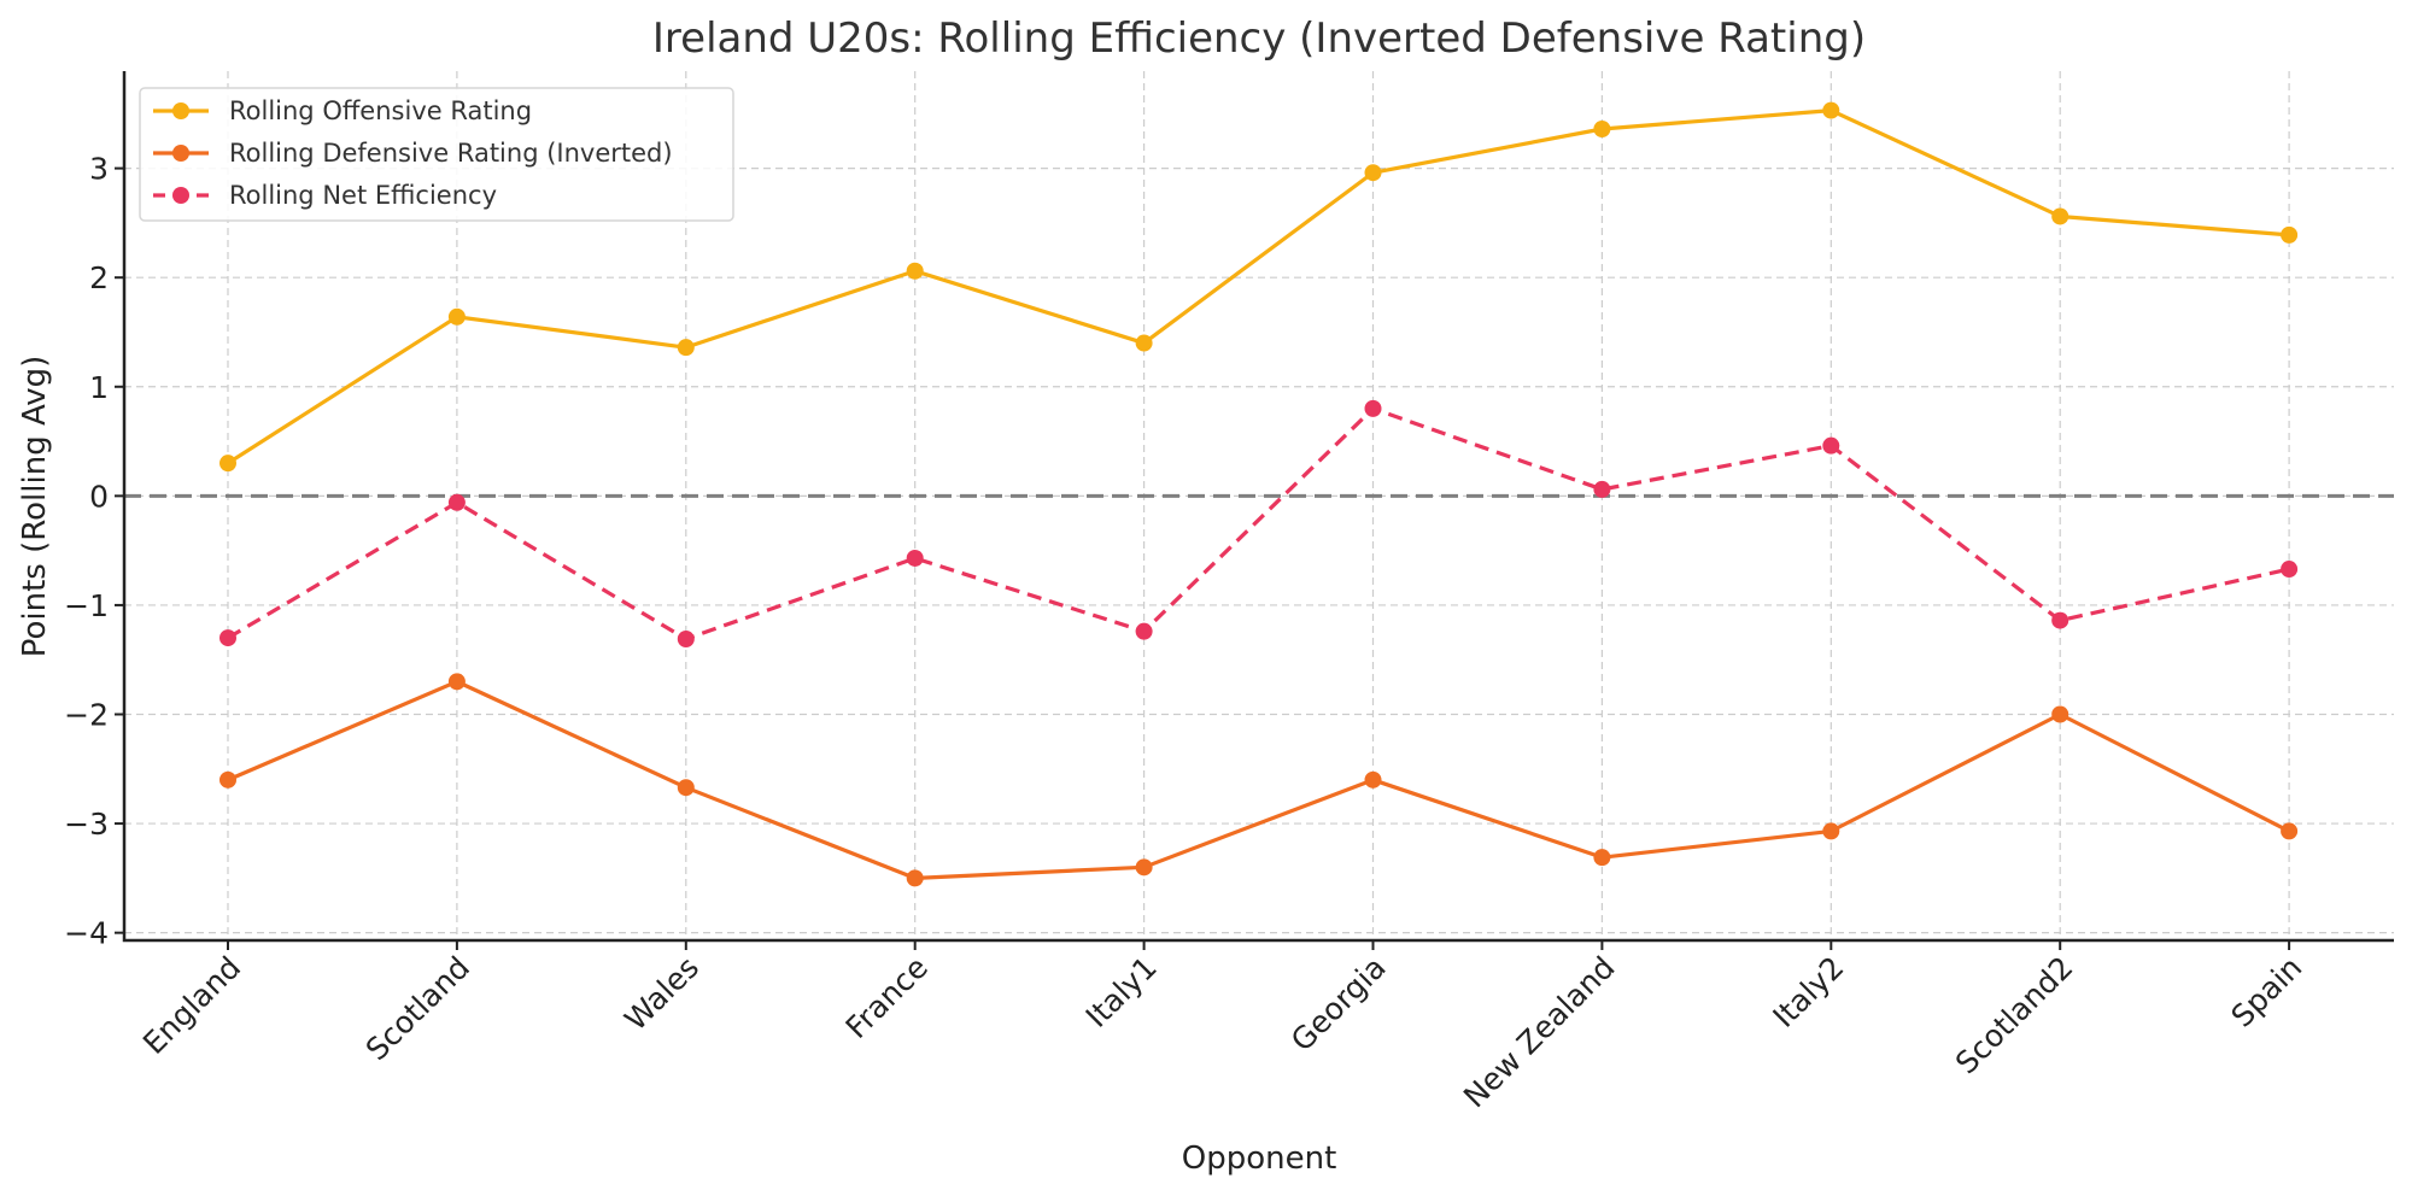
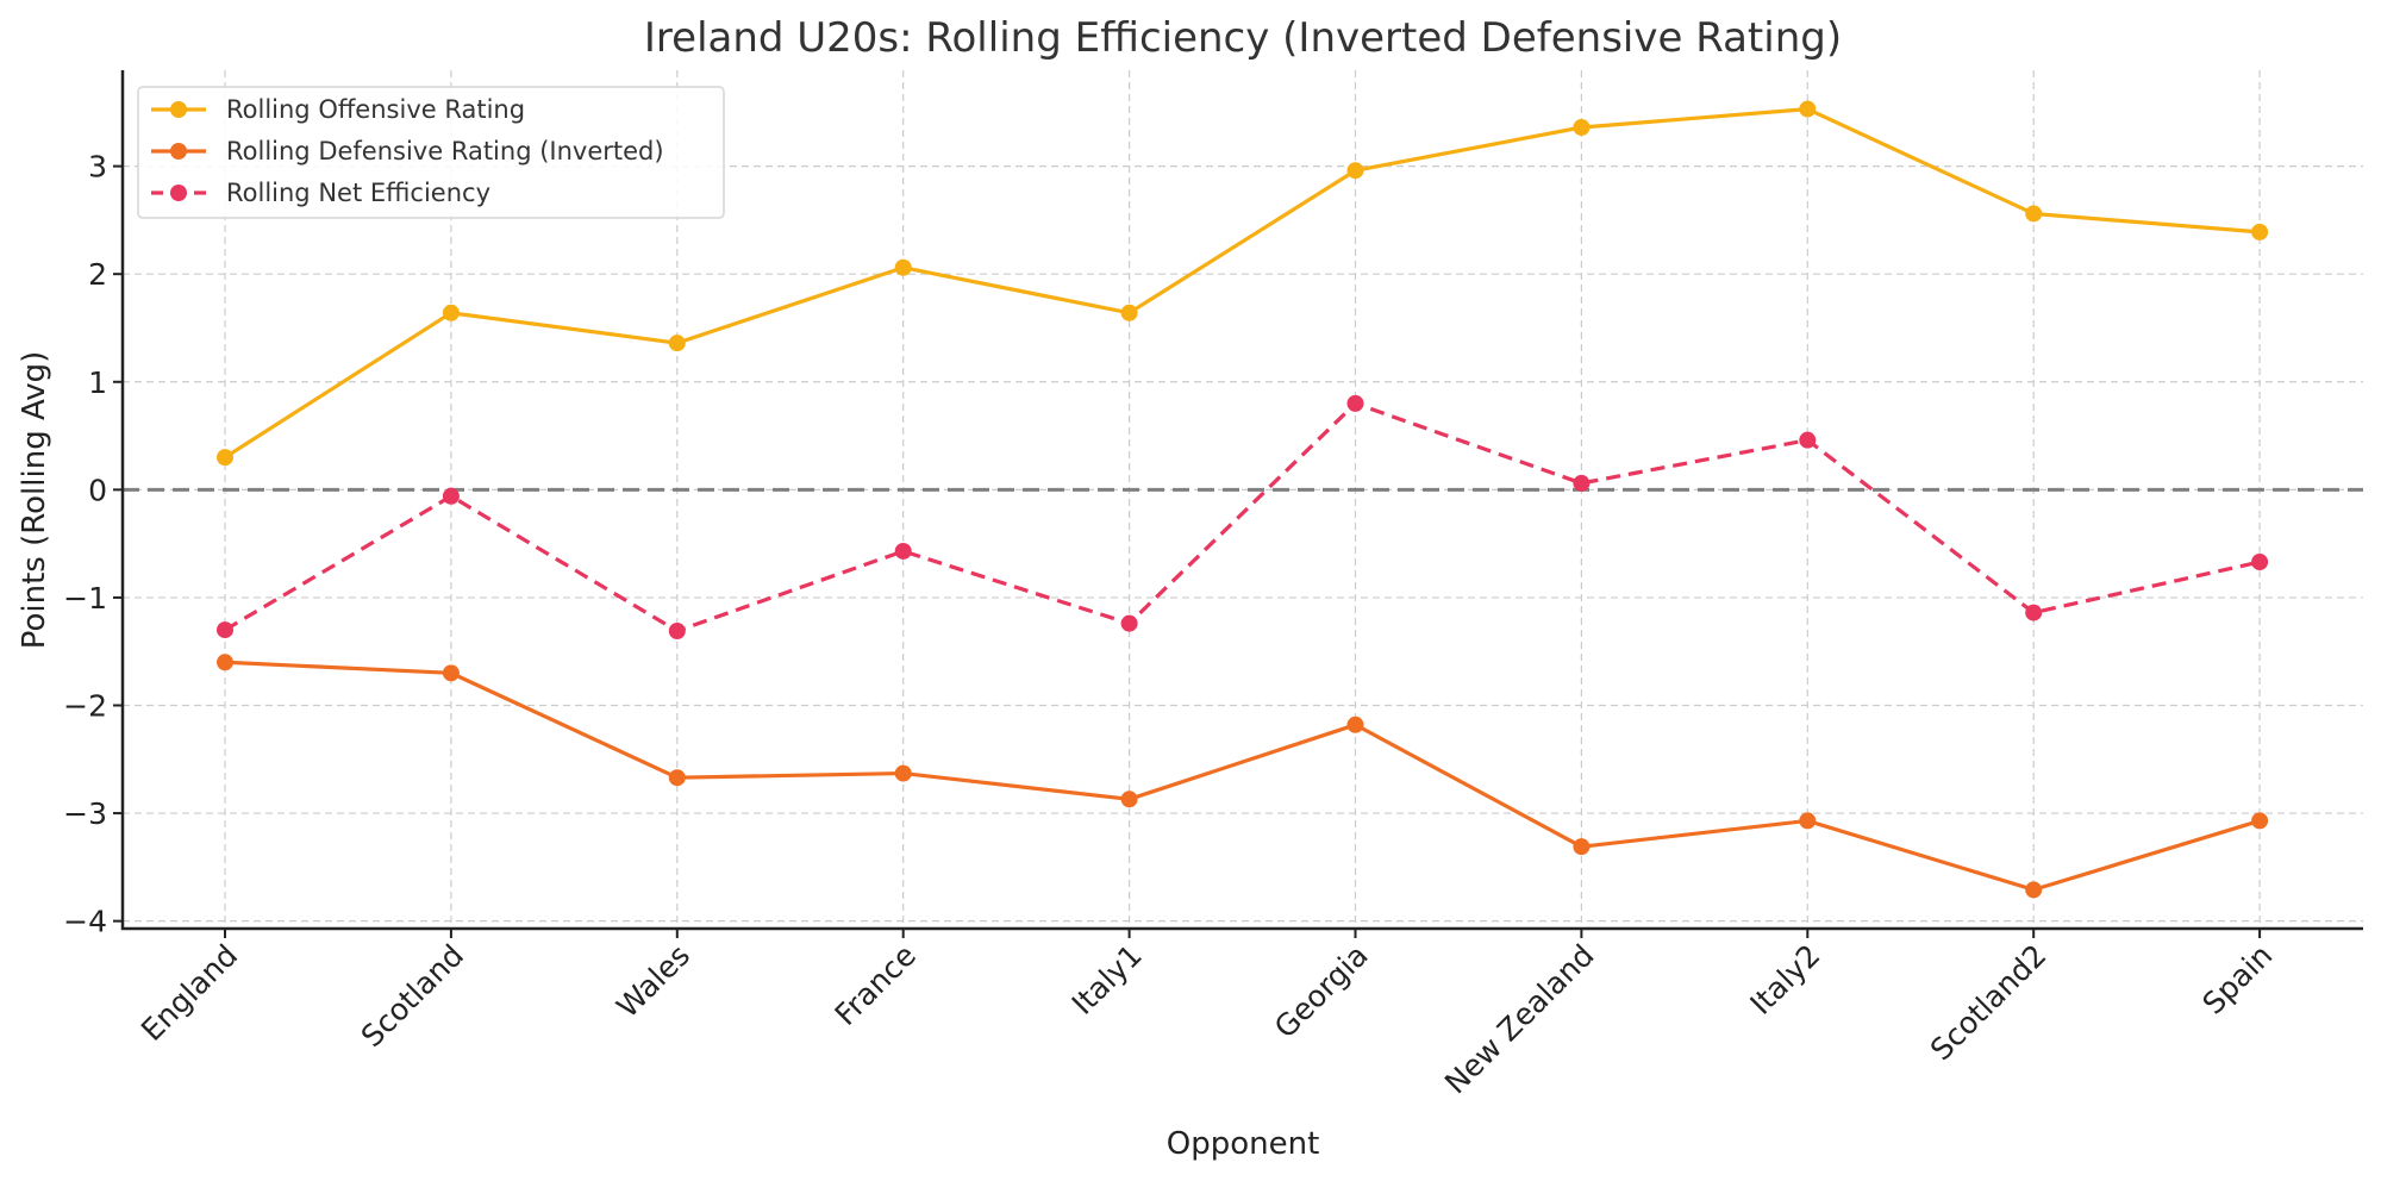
Rolling Defensive Rating (Inverted)/England: -2.6 -> -1.6
Rolling Defensive Rating (Inverted)/France: -3.5 -> -2.6
Rolling Offensive Rating/Italy1: 1.4 -> 1.6
Rolling Defensive Rating (Inverted)/Italy1: -3.4 -> -2.9
Rolling Defensive Rating (Inverted)/Georgia: -2.6 -> -2.2
Rolling Defensive Rating (Inverted)/Scotland2: -2.0 -> -3.7
